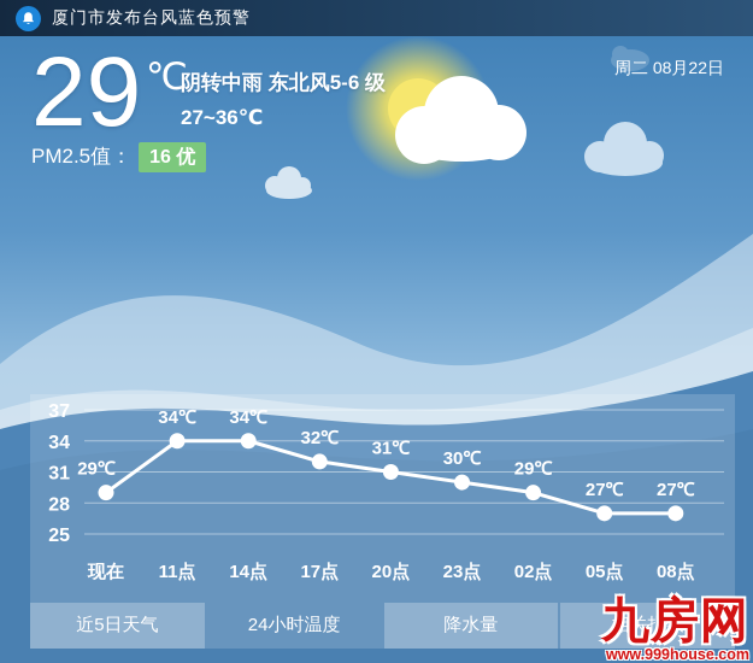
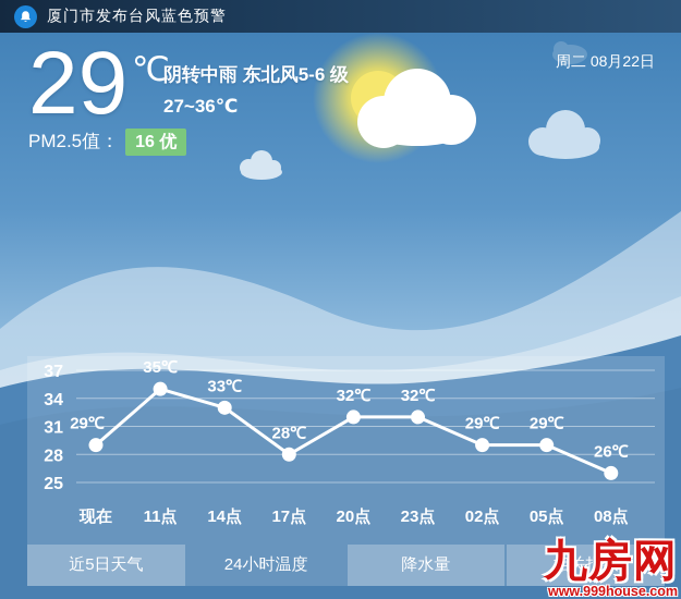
11点: 34 -> 35
14点: 34 -> 33
17点: 32 -> 28
20点: 31 -> 32
23点: 30 -> 32
05点: 27 -> 29
08点: 27 -> 26
